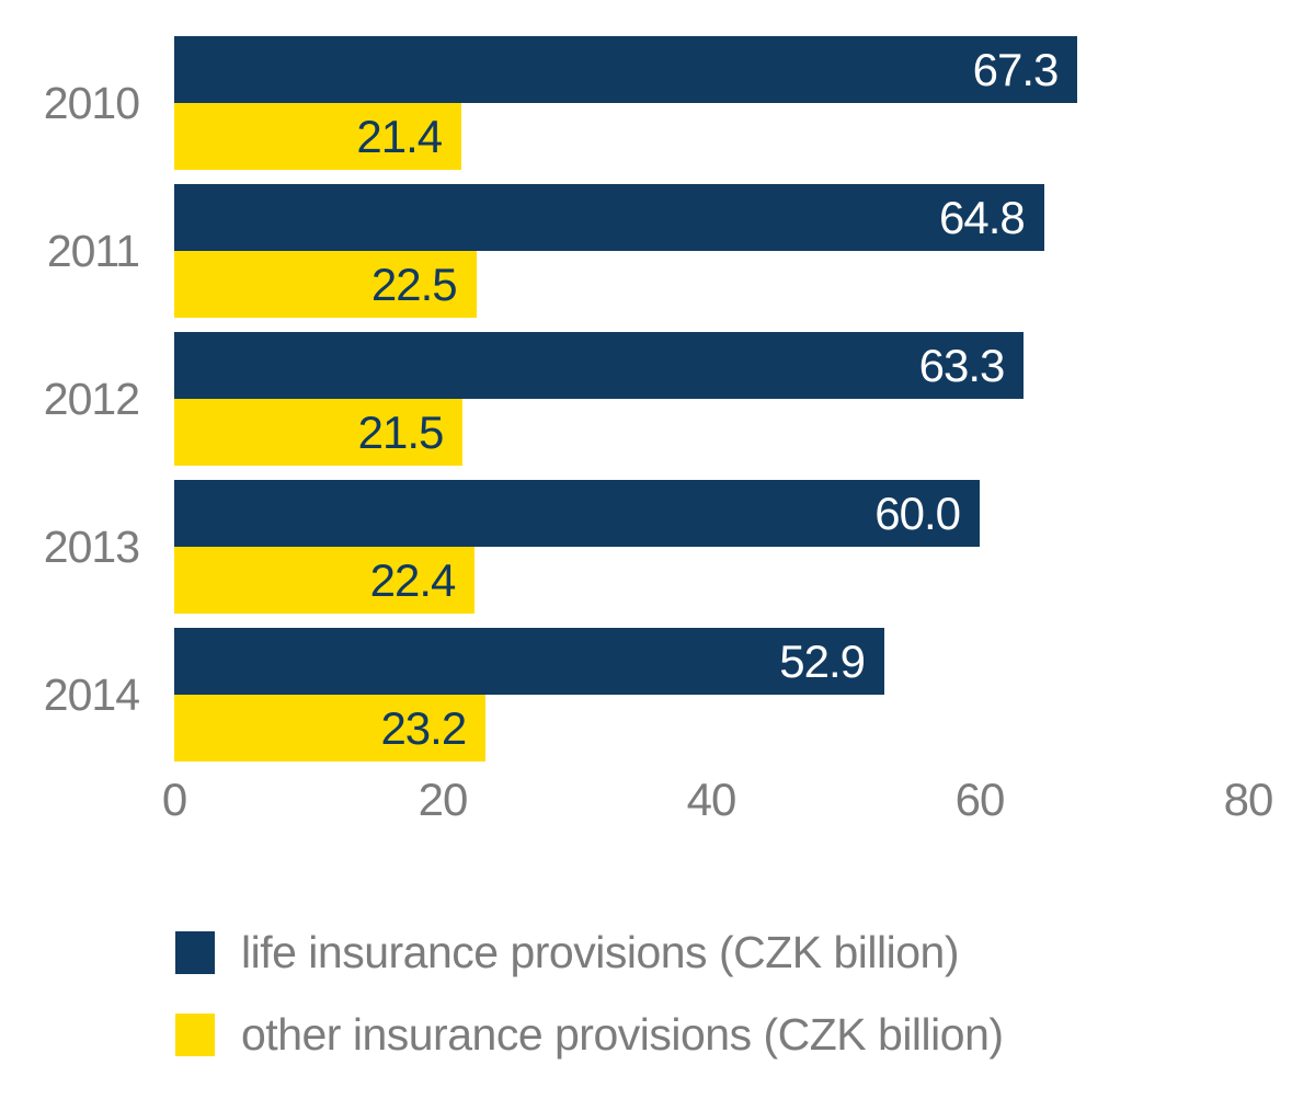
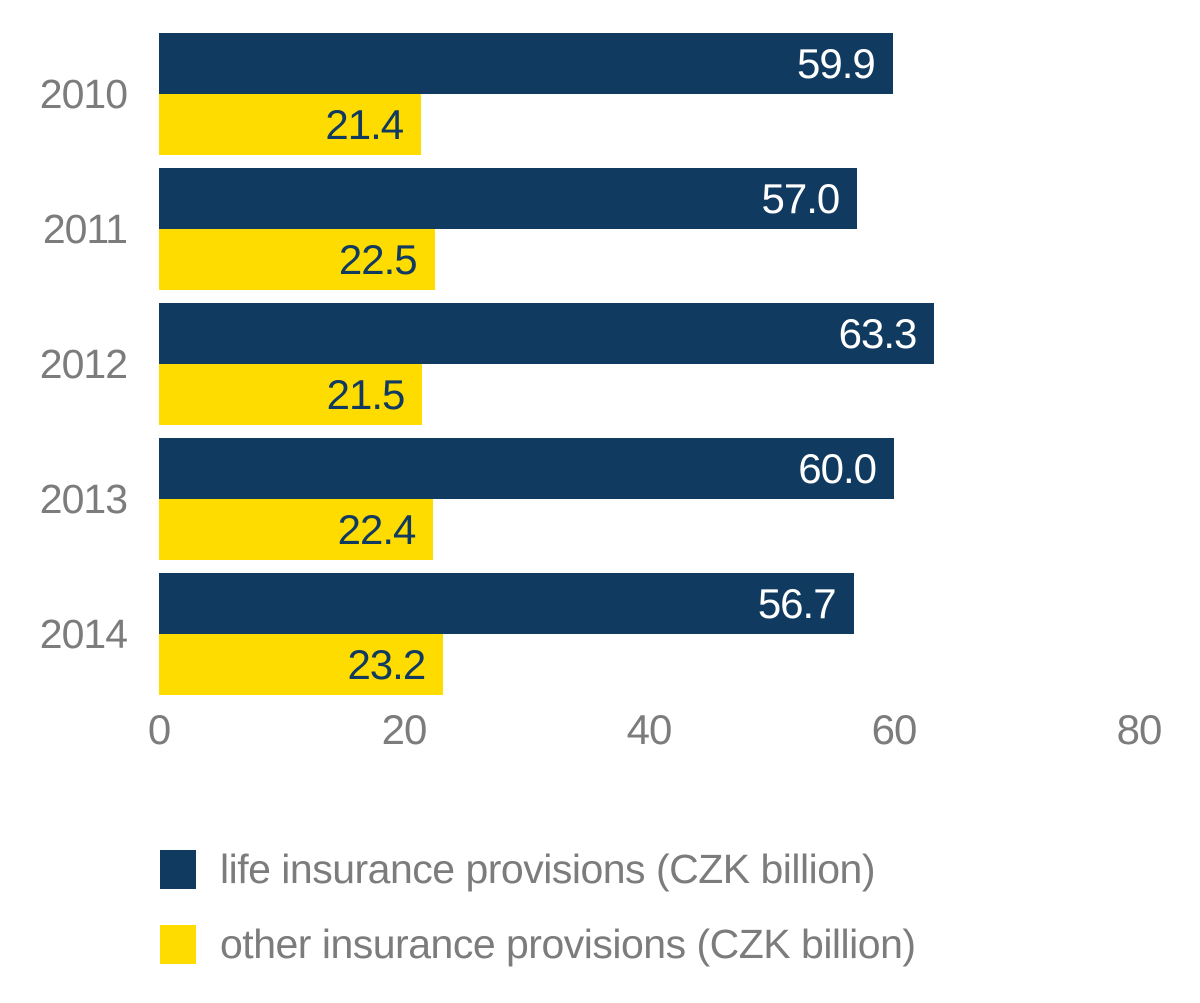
life insurance provisions (CZK billion)/2010: 67.3 -> 59.9
life insurance provisions (CZK billion)/2011: 64.8 -> 57.0
life insurance provisions (CZK billion)/2014: 52.9 -> 56.7
